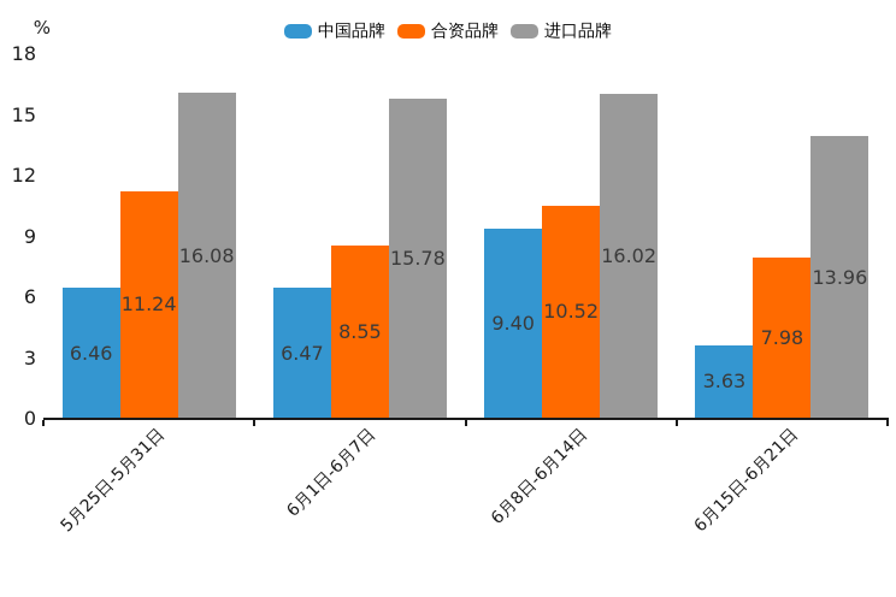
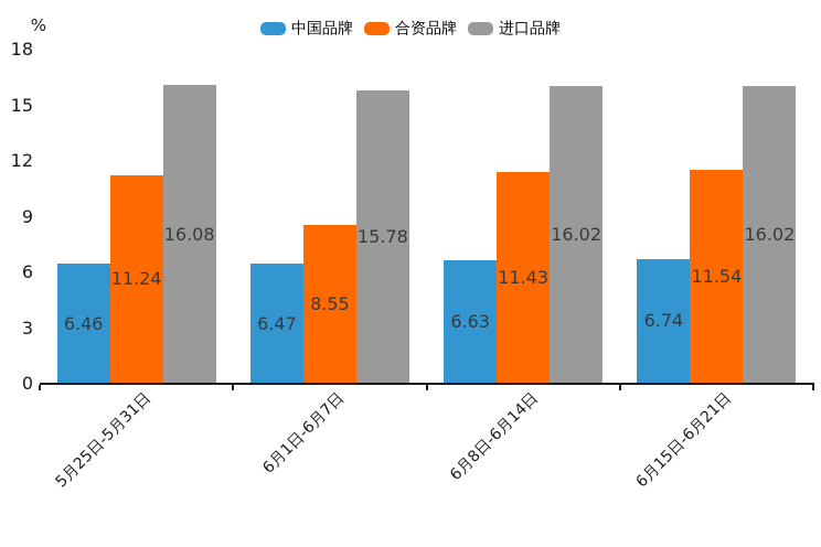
中国品牌/6月8日-6月14日: 9.40 -> 6.63
合资品牌/6月8日-6月14日: 10.52 -> 11.43
中国品牌/6月15日-6月21日: 3.63 -> 6.74
合资品牌/6月15日-6月21日: 7.98 -> 11.54
进口品牌/6月15日-6月21日: 13.96 -> 16.02
